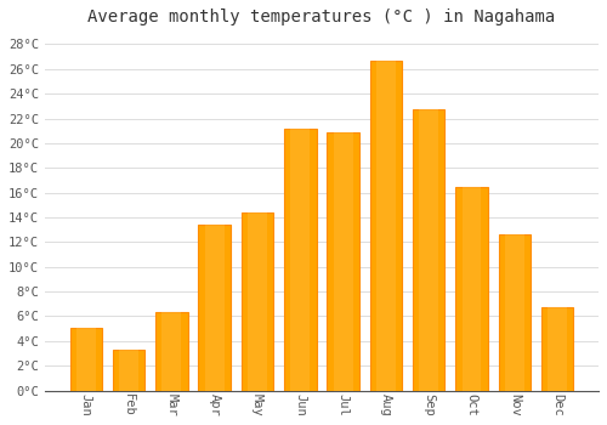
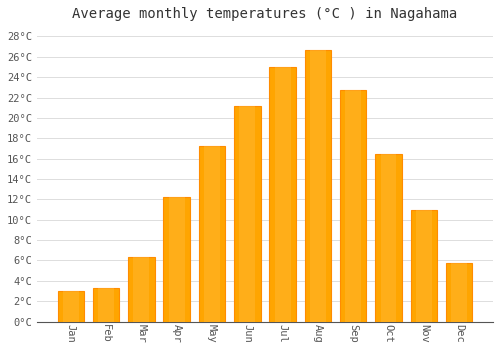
Jan: 5.1°C -> 3.0°C
Apr: 13.4°C -> 12.2°C
May: 14.4°C -> 17.2°C
Jul: 20.9°C -> 25.0°C
Nov: 12.6°C -> 11.0°C
Dec: 6.7°C -> 5.7°C
